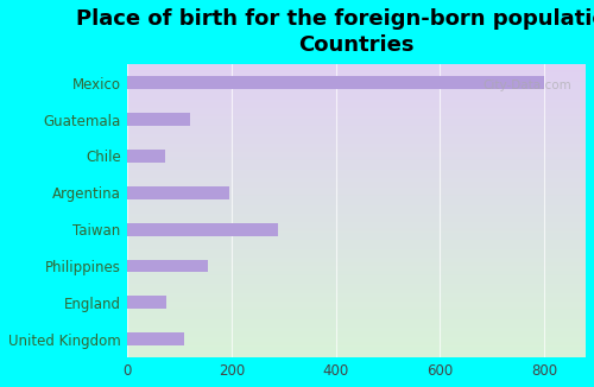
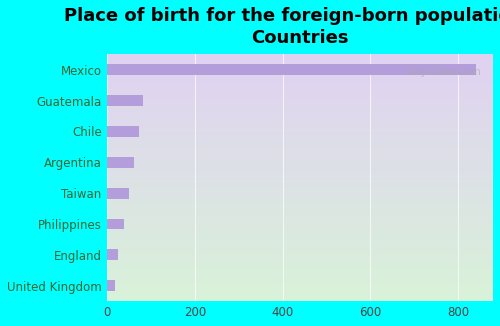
Mexico: 800 -> 840
Guatemala: 120 -> 82
Argentina: 195 -> 62
Taiwan: 290 -> 50
Philippines: 155 -> 38
England: 75 -> 24
United Kingdom: 110 -> 18
